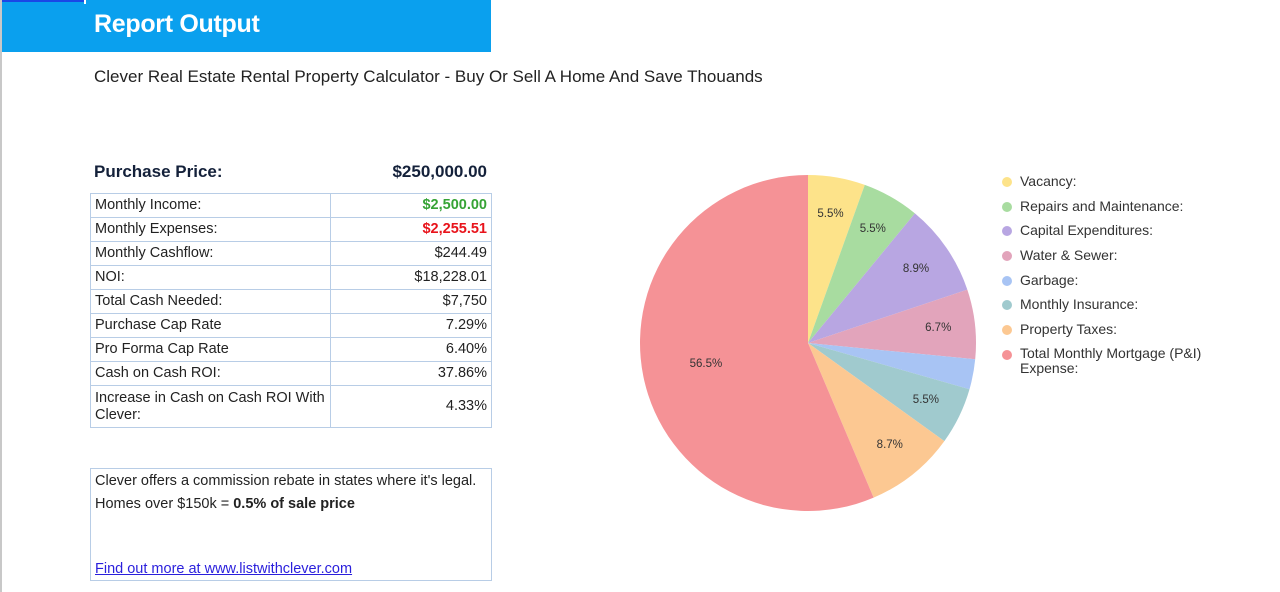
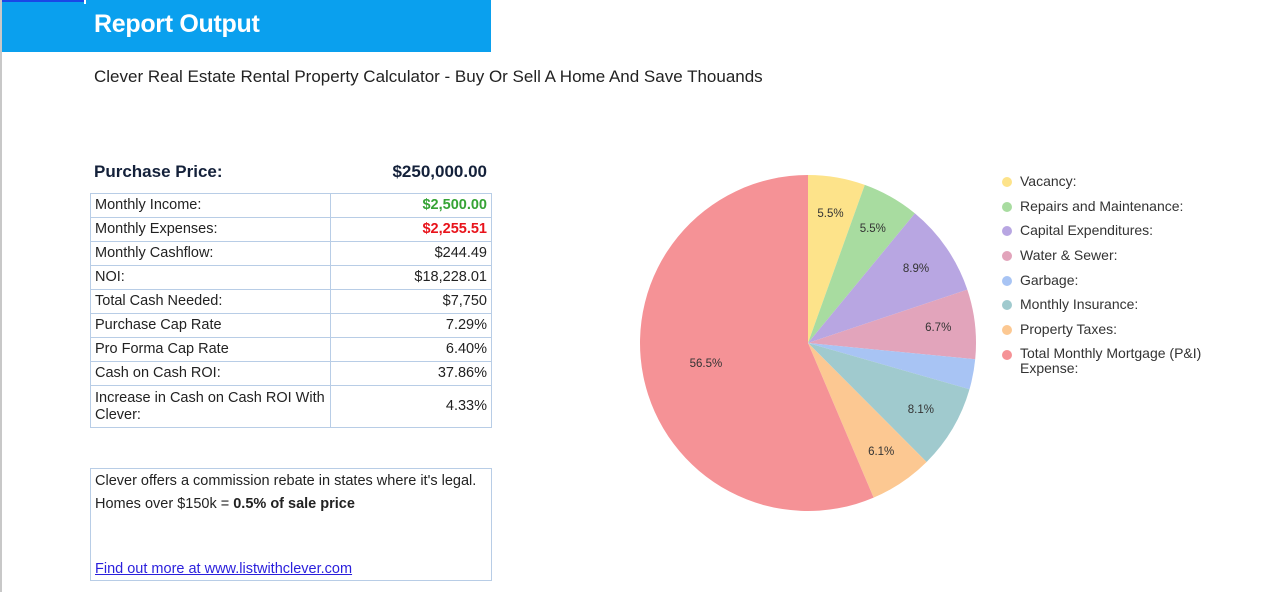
Monthly Insurance:: 5.5% -> 8.1%
Property Taxes:: 8.7% -> 6.1%
